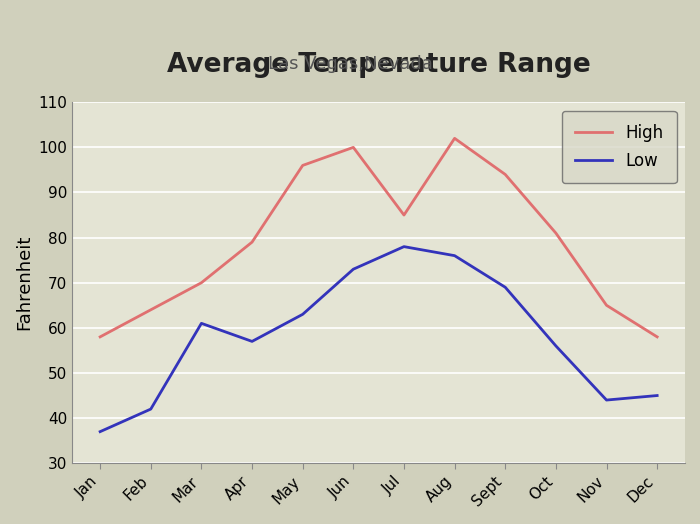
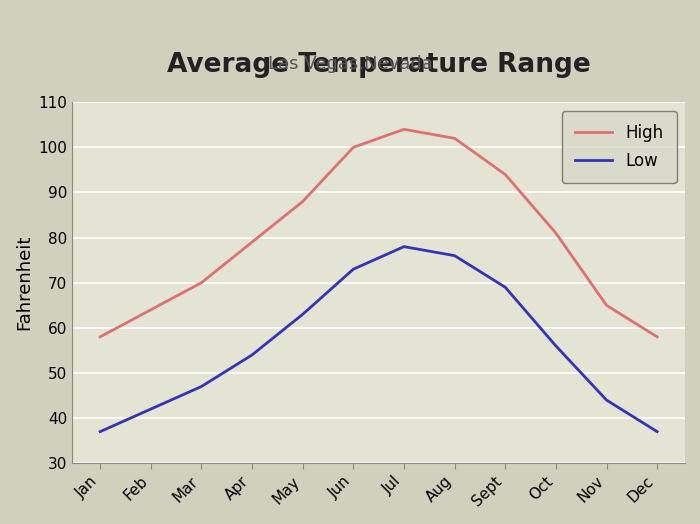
Low/Mar: 61 -> 47
Low/Apr: 57 -> 54
High/May: 96 -> 88
High/Jul: 85 -> 104
Low/Dec: 45 -> 37
